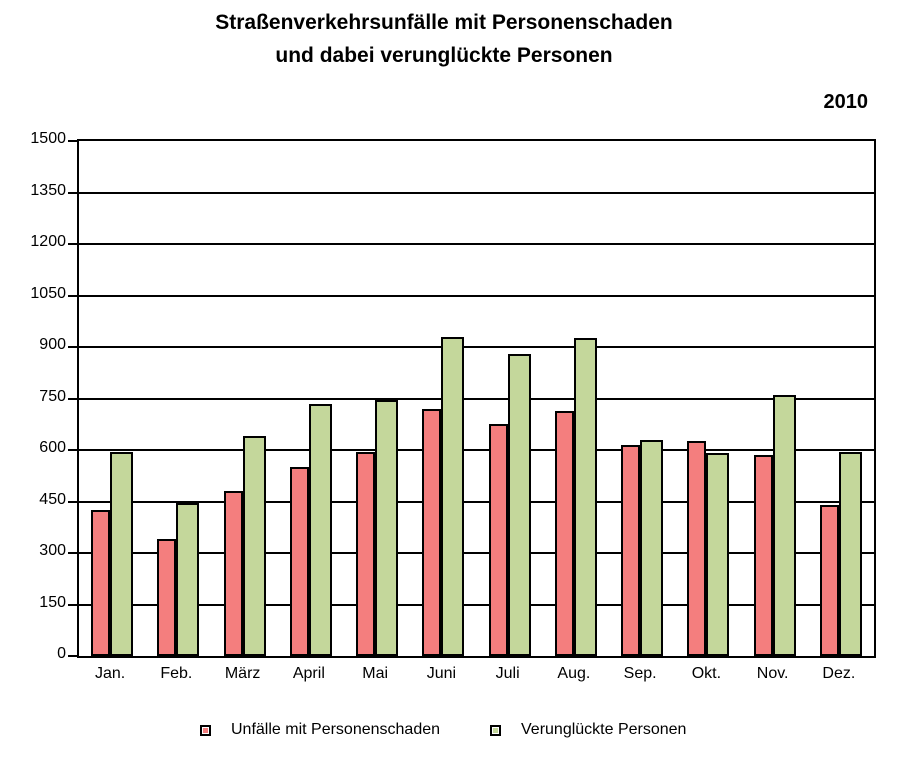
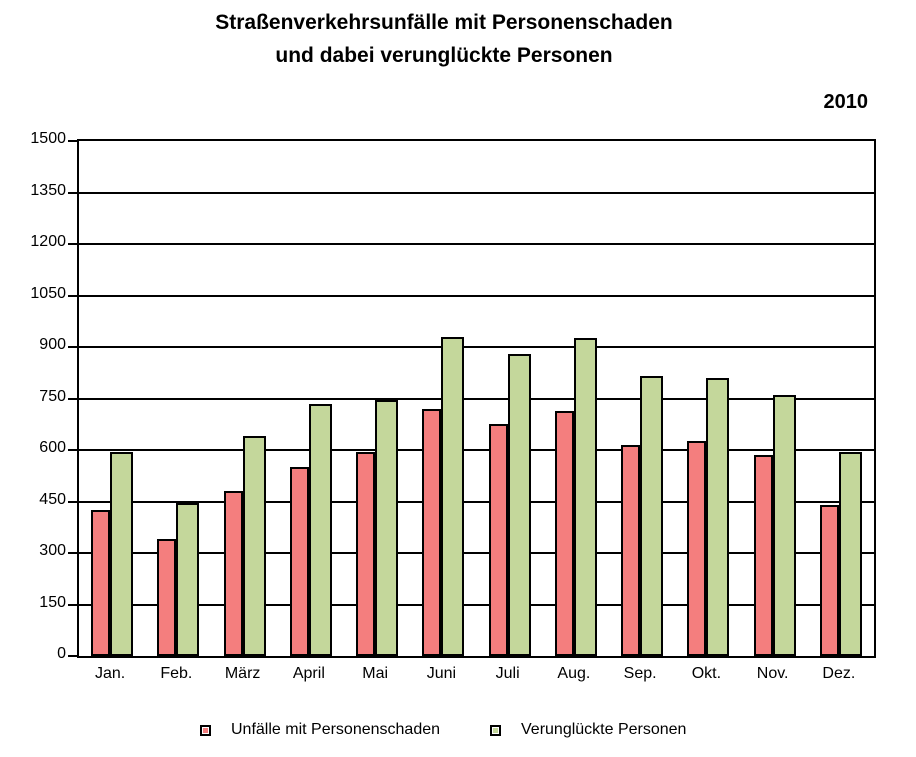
Verunglückte Personen/Sep.: 630 -> 820
Verunglückte Personen/Okt.: 590 -> 810
